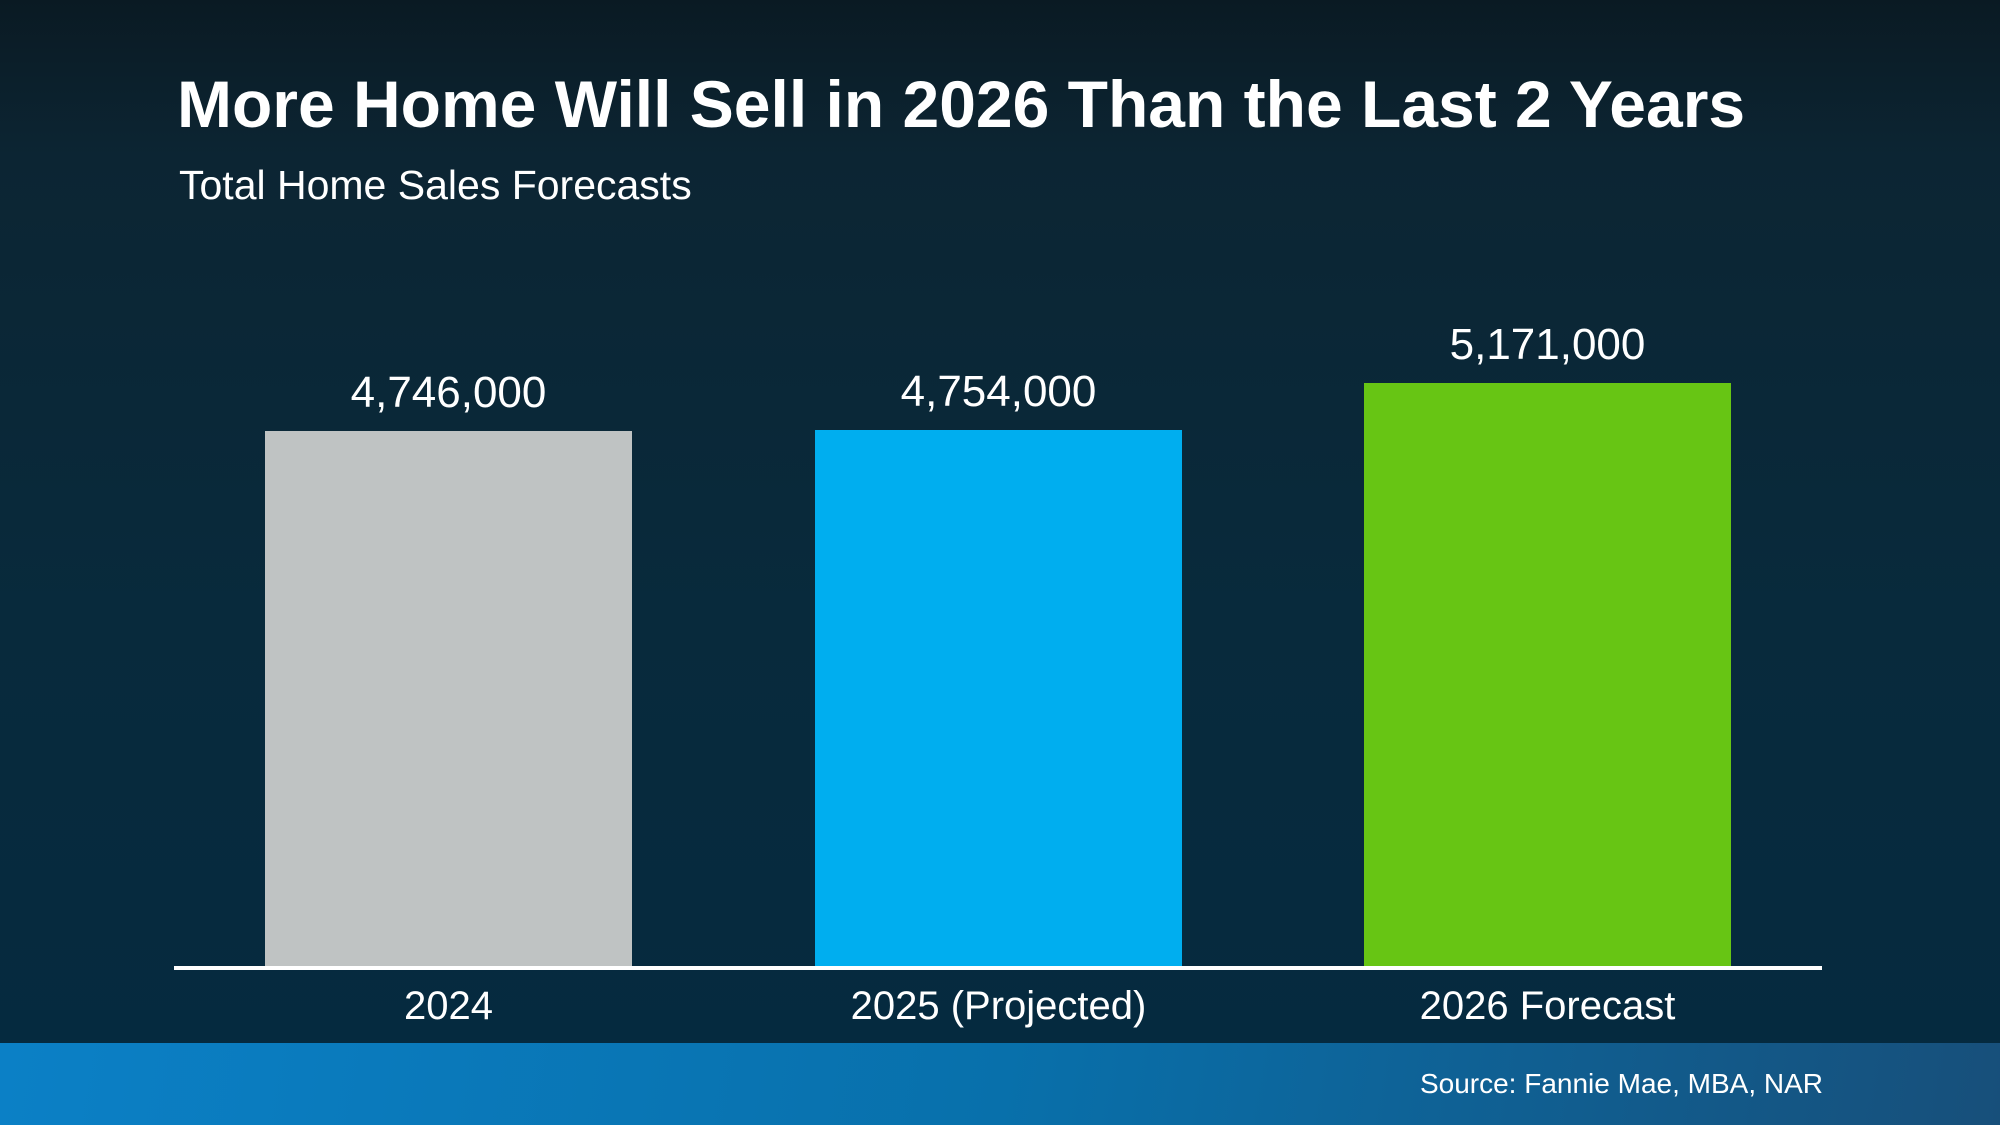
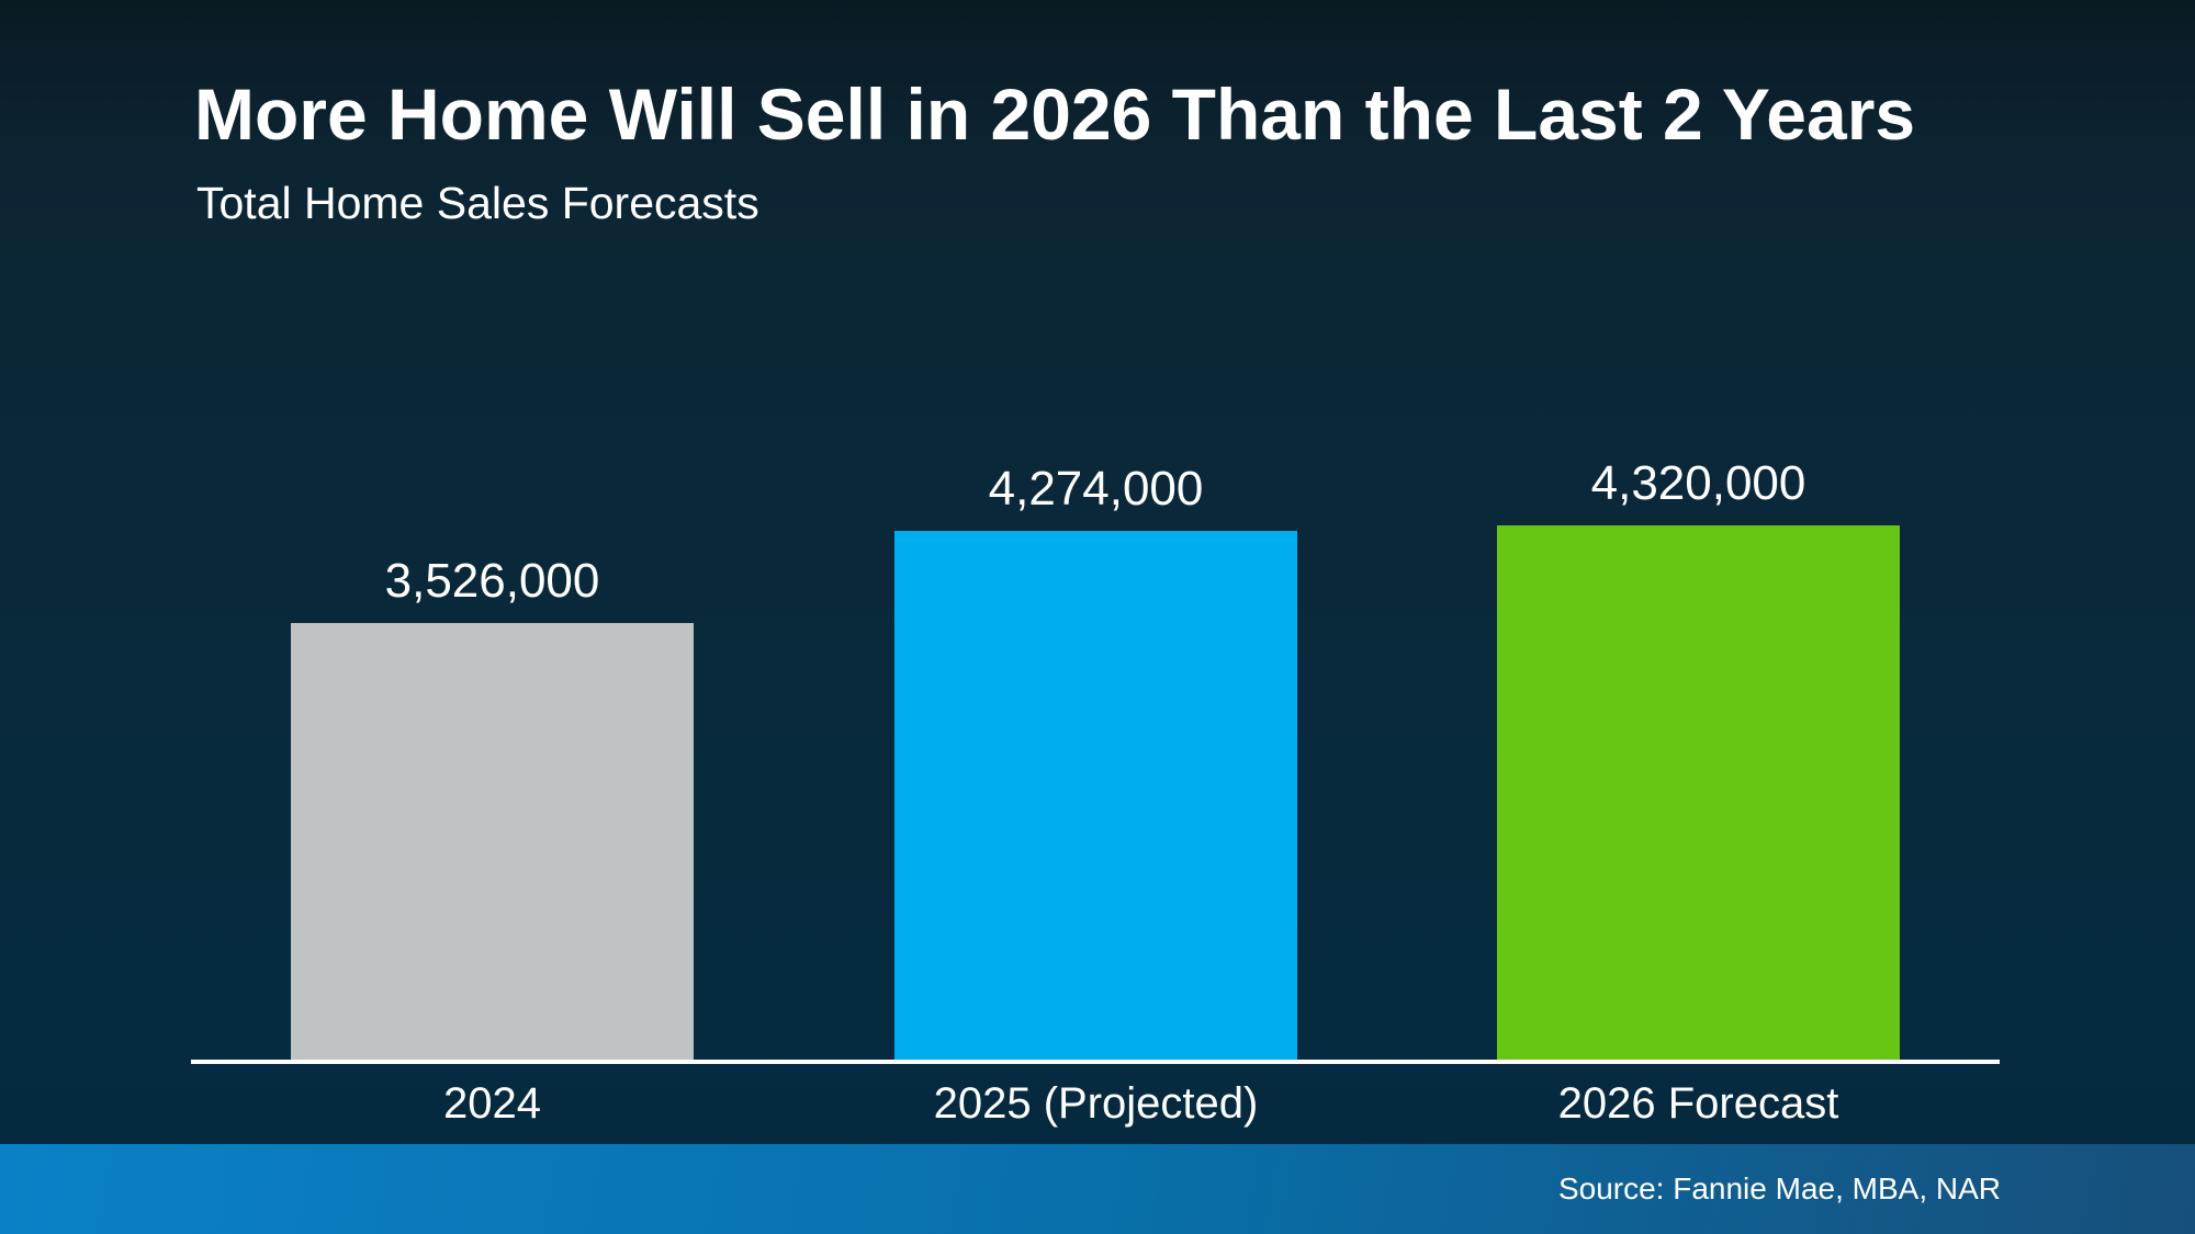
2024: 4,746,000 -> 3,526,000
2025 (Projected): 4,754,000 -> 4,274,000
2026 Forecast: 5,171,000 -> 4,320,000
